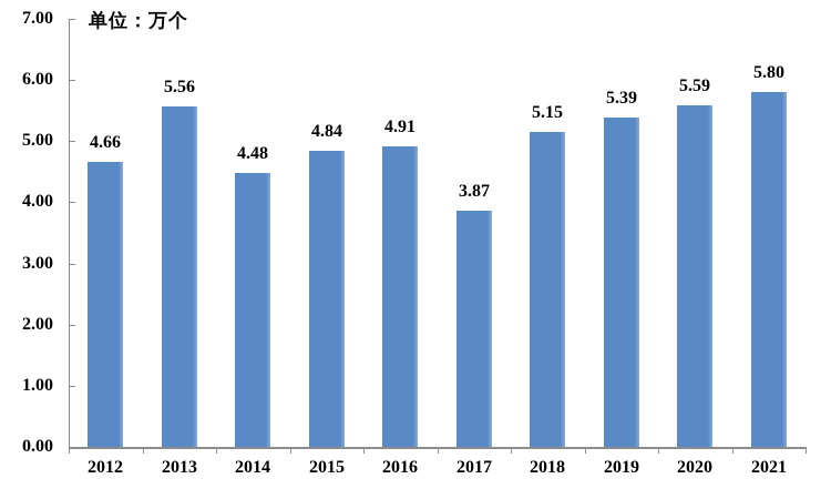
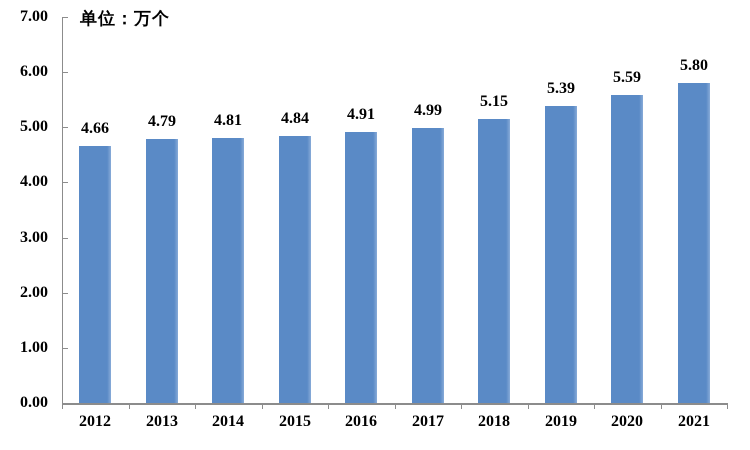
2013: 5.56 -> 4.79
2014: 4.48 -> 4.81
2017: 3.87 -> 4.99
